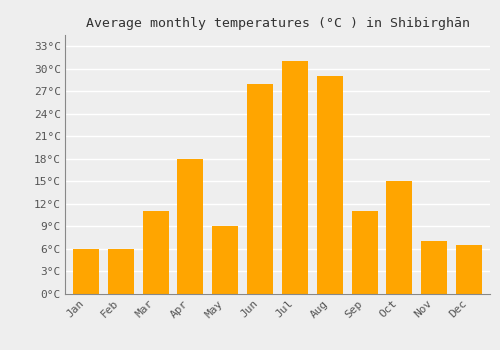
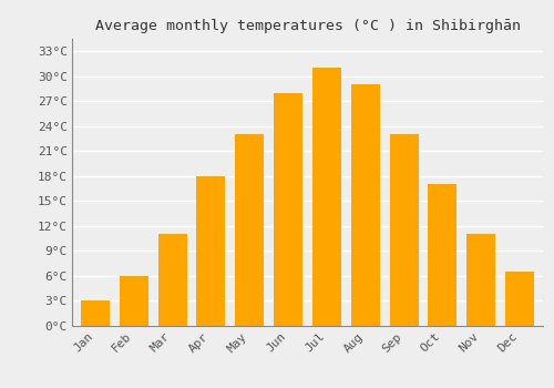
Jan: 6.0°C -> 3.0°C
May: 9.0°C -> 23.0°C
Sep: 11.0°C -> 23.0°C
Oct: 15.0°C -> 17.0°C
Nov: 7.0°C -> 11.0°C
